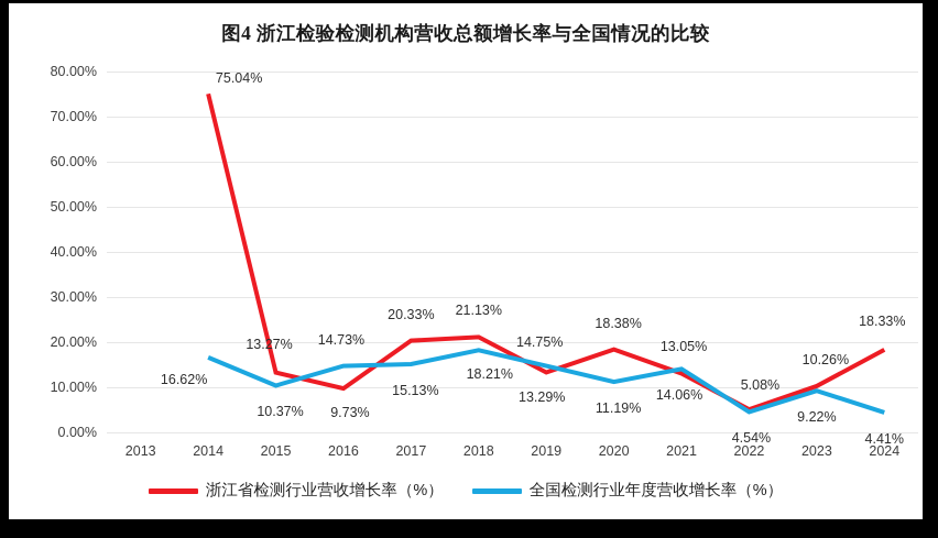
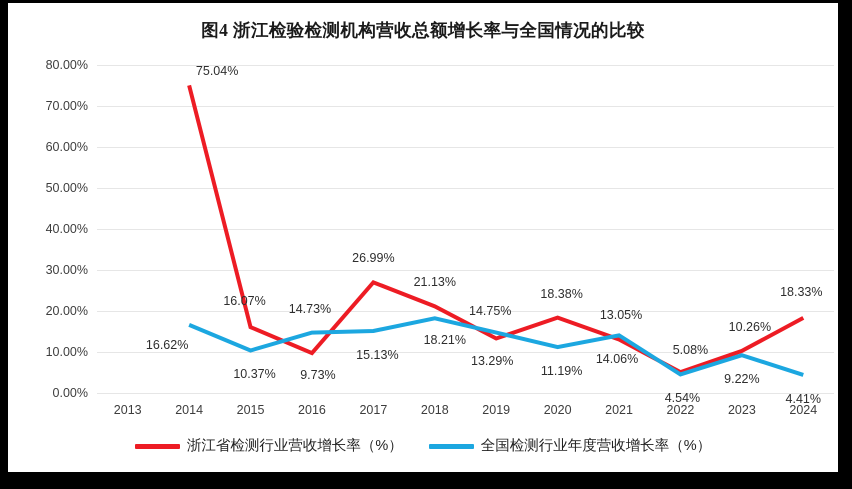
浙江省检测行业营收增长率（%）/2015: 13.27% -> 16.07%
浙江省检测行业营收增长率（%）/2017: 20.33% -> 26.99%
